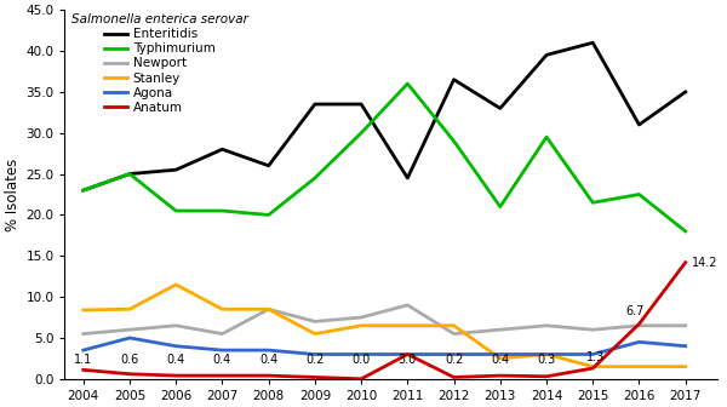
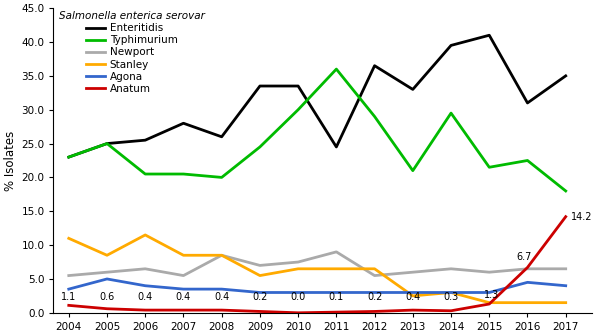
Stanley/2004: 8.4 -> 11.0
Anatum/2011: 3.0 -> 0.1
